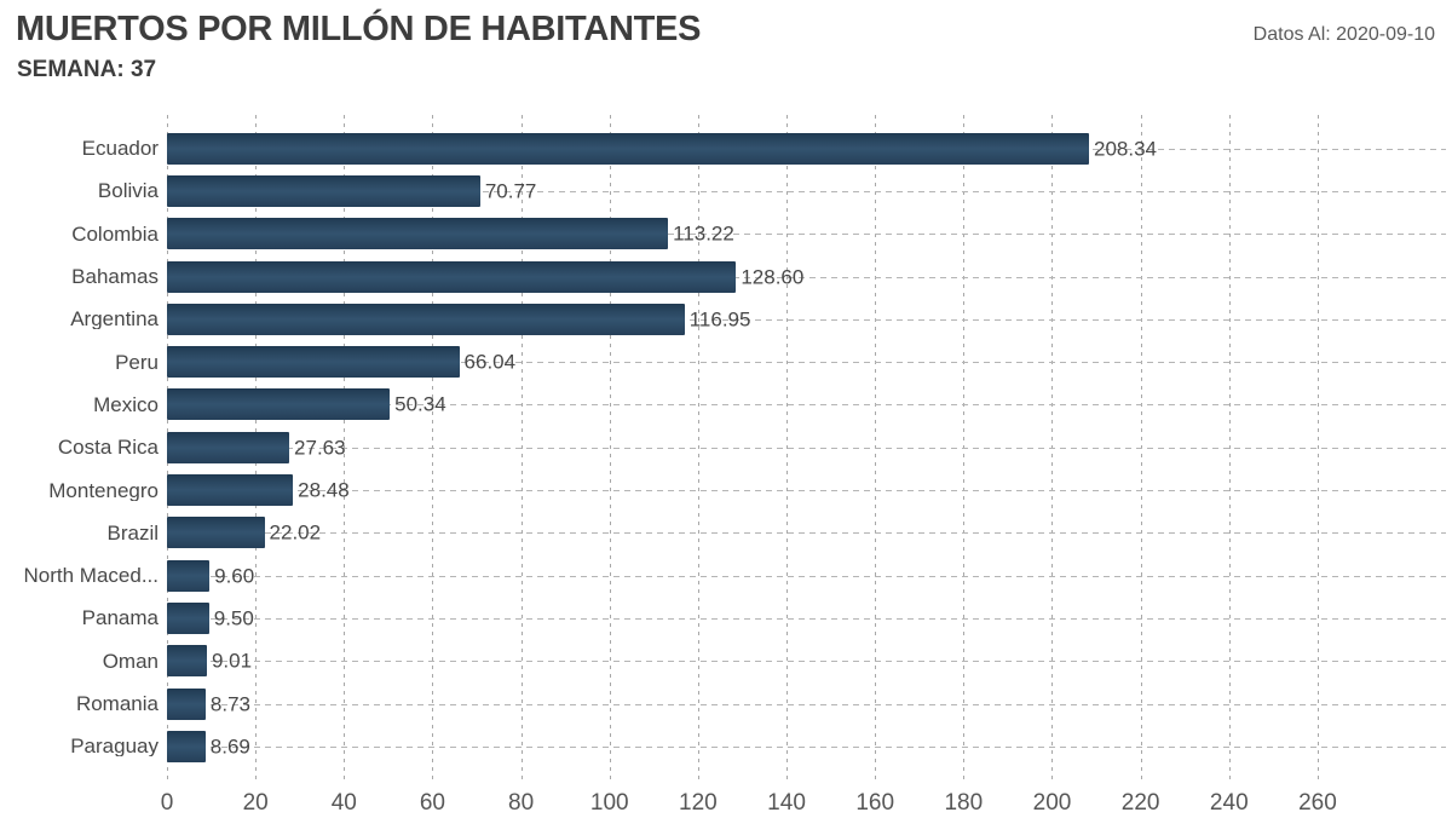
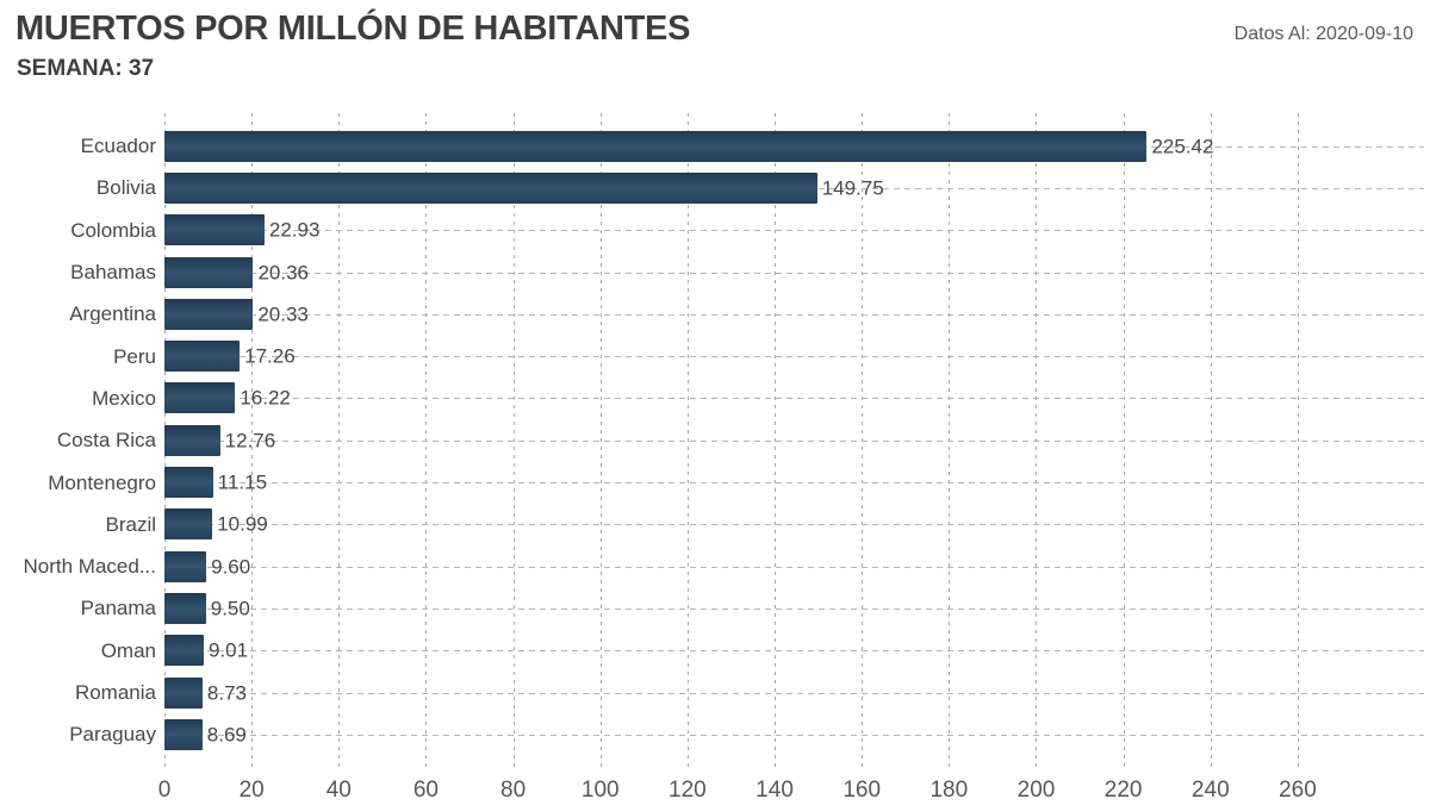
Ecuador: 208.34 -> 225.42
Bolivia: 70.77 -> 149.75
Colombia: 113.22 -> 22.93
Bahamas: 128.60 -> 20.36
Argentina: 116.95 -> 20.33
Peru: 66.04 -> 17.26
Mexico: 50.34 -> 16.22
Costa Rica: 27.63 -> 12.76
Montenegro: 28.48 -> 11.15
Brazil: 22.02 -> 10.99
